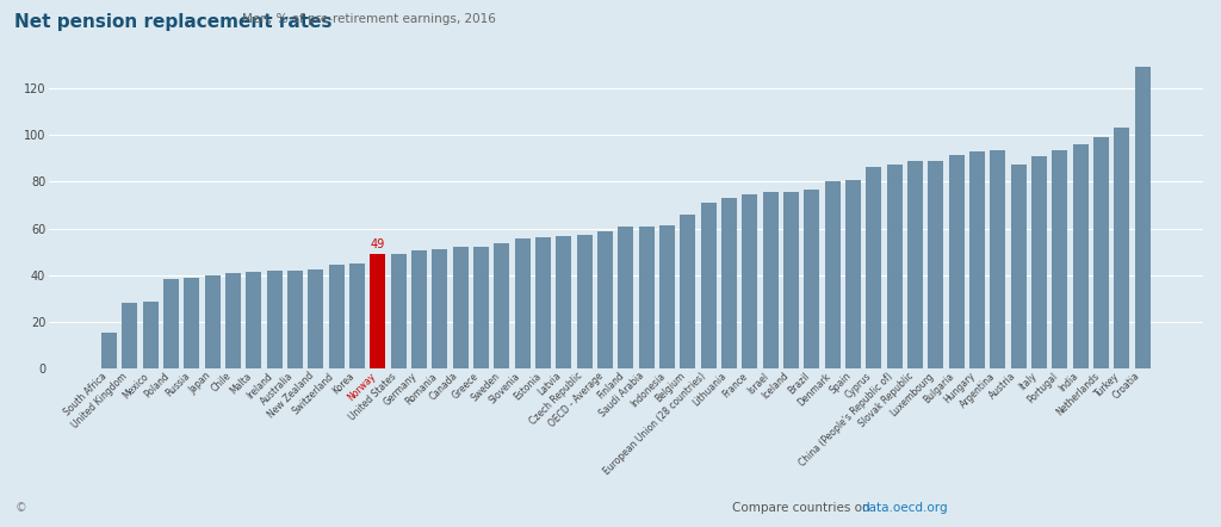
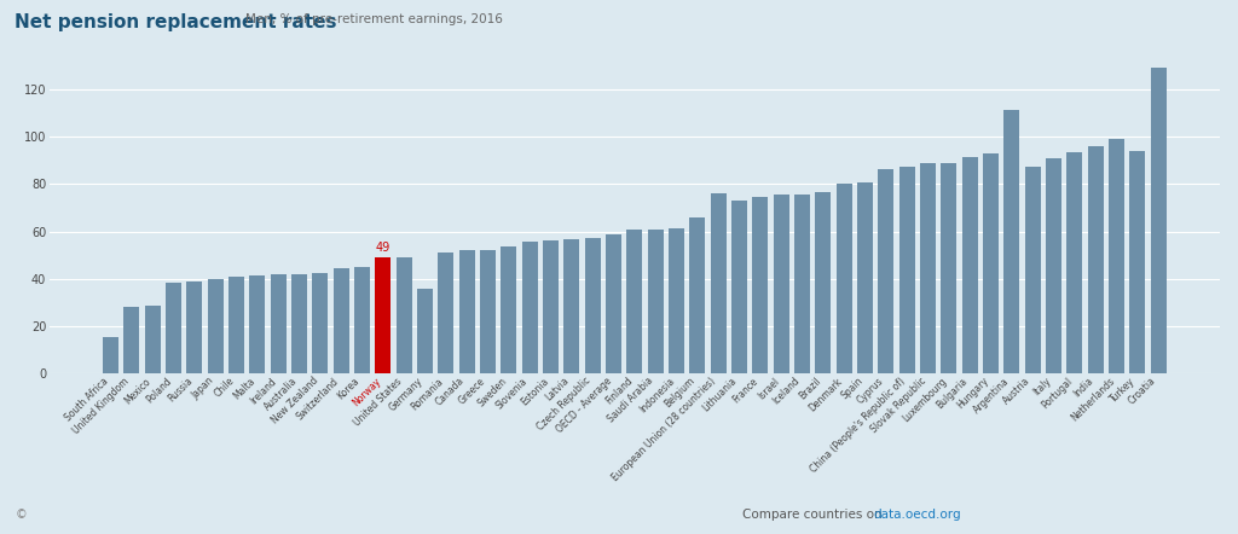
Germany: 50 -> 36
European Union (28 countries): 71 -> 76
Argentina: 93 -> 111
Turkey: 103 -> 94
